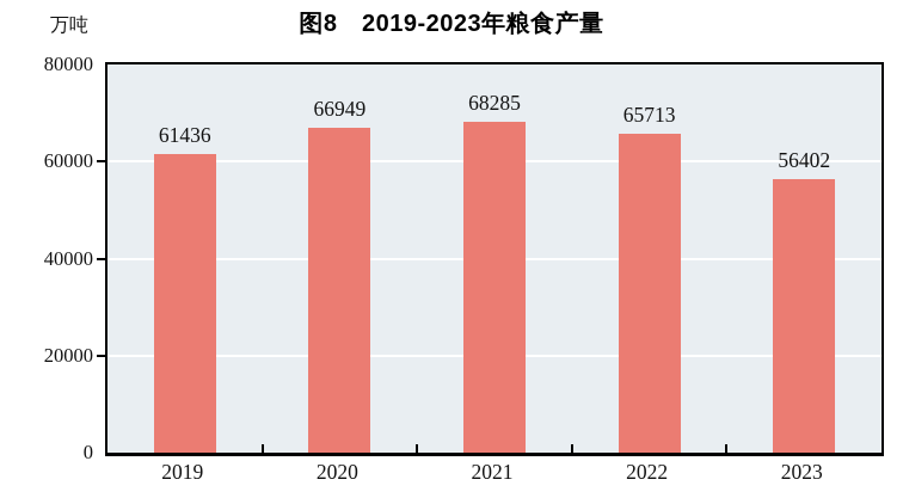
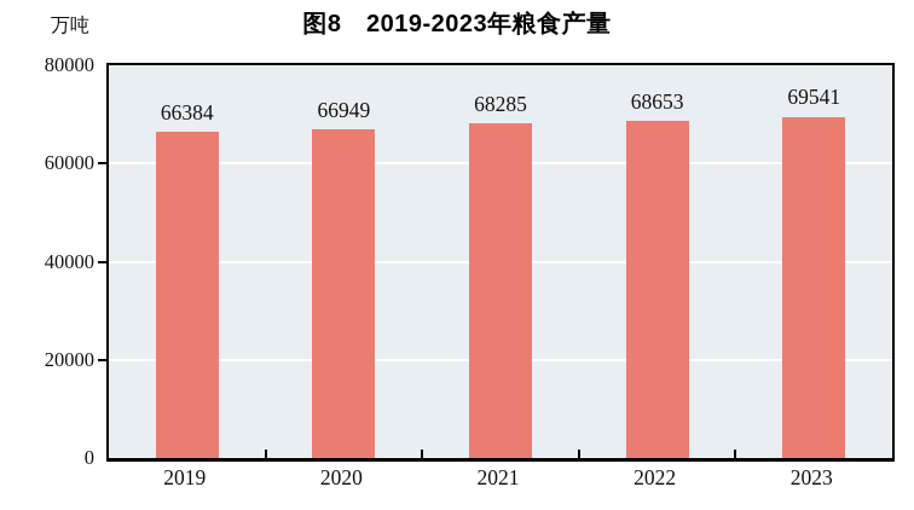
2019: 61436 -> 66384
2022: 65713 -> 68653
2023: 56402 -> 69541
